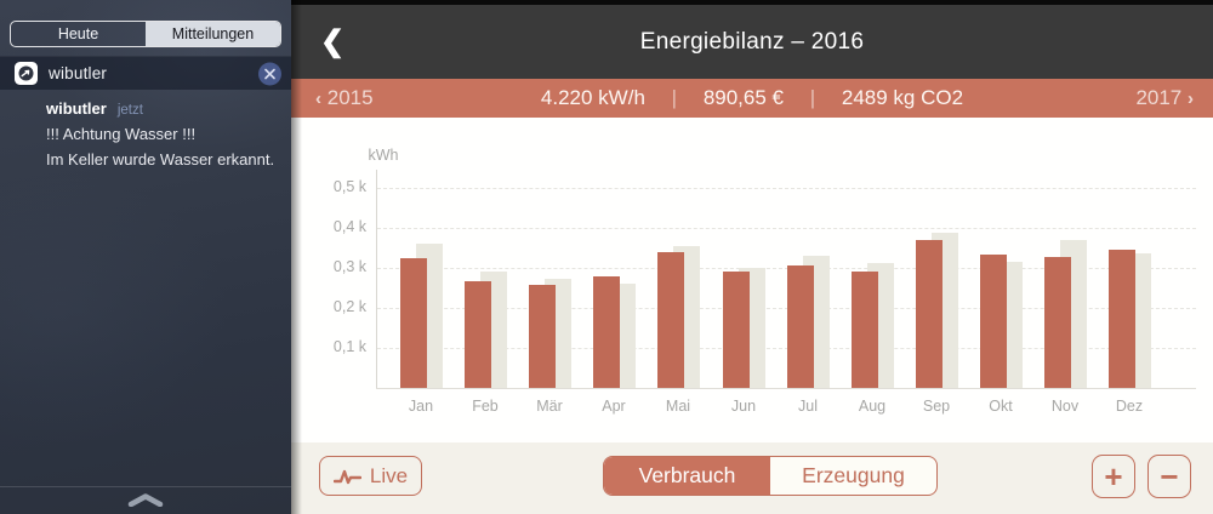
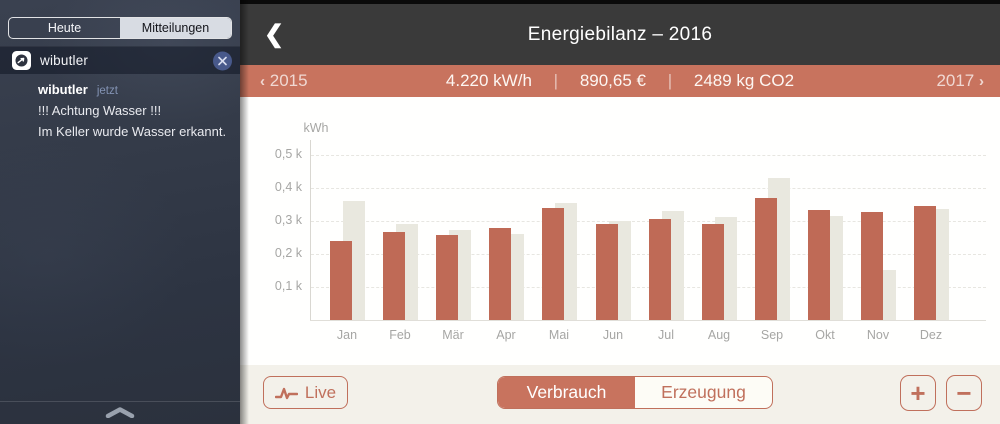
Verbrauch/Jan: 0,32k -> 0,24k
Erzeugung/Sep: 0,39k -> 0,43k
Erzeugung/Nov: 0,37k -> 0,15k
